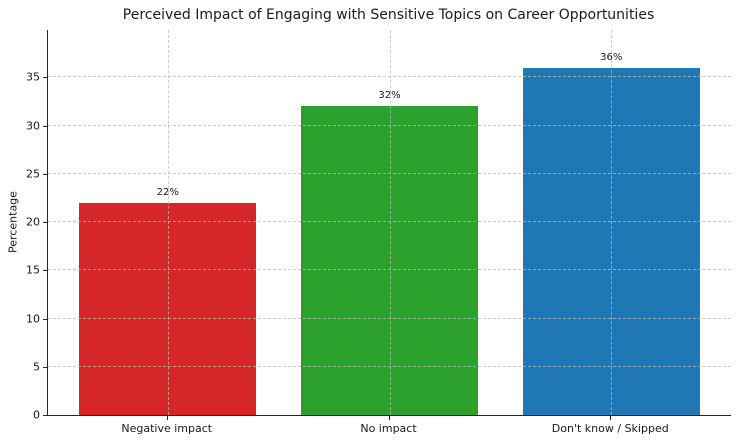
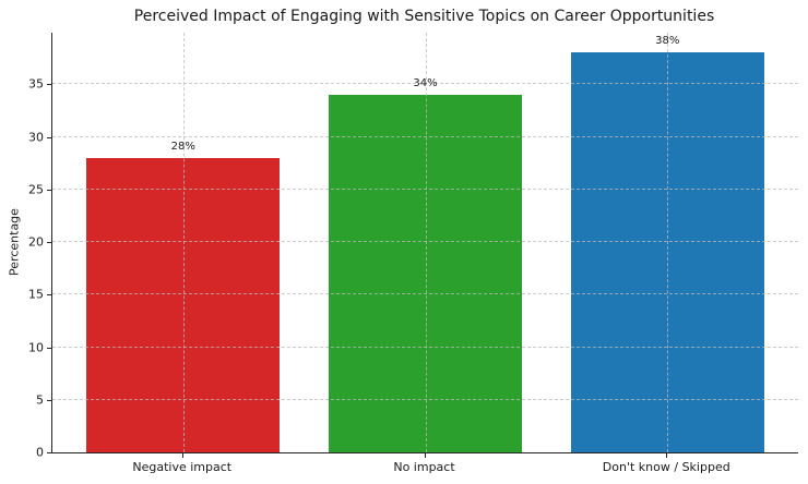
Negative impact: 22% -> 28%
No impact: 32% -> 34%
Don't know / Skipped: 36% -> 38%
